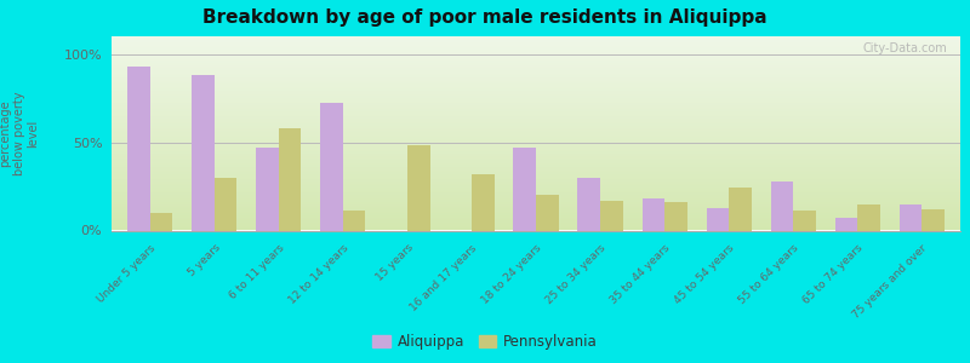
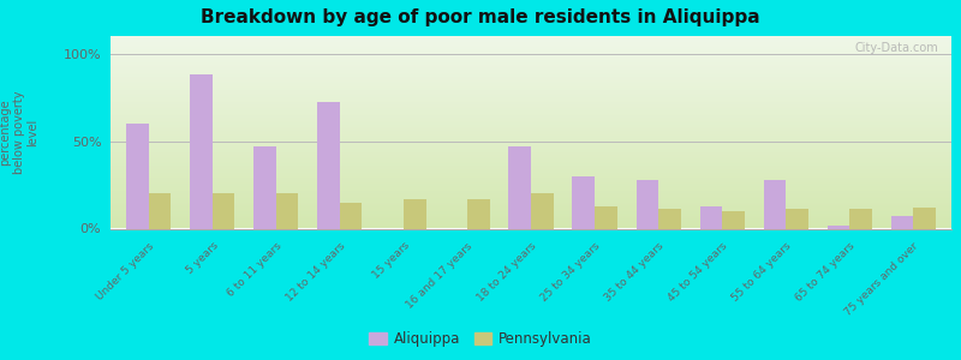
Aliquippa/Under 5 years: 93% -> 60%
Pennsylvania/Under 5 years: 10% -> 20%
Pennsylvania/5 years: 30% -> 20%
Pennsylvania/6 to 11 years: 58% -> 20%
Pennsylvania/12 to 14 years: 11% -> 15%
Pennsylvania/15 years: 48% -> 17%
Pennsylvania/16 and 17 years: 32% -> 17%
Pennsylvania/25 to 34 years: 17% -> 13%
Aliquippa/35 to 44 years: 18% -> 28%
Pennsylvania/35 to 44 years: 16% -> 11%
Pennsylvania/45 to 54 years: 24% -> 10%
Aliquippa/65 to 74 years: 7% -> 2%
Pennsylvania/65 to 74 years: 15% -> 11%
Aliquippa/75 years and over: 15% -> 7%
